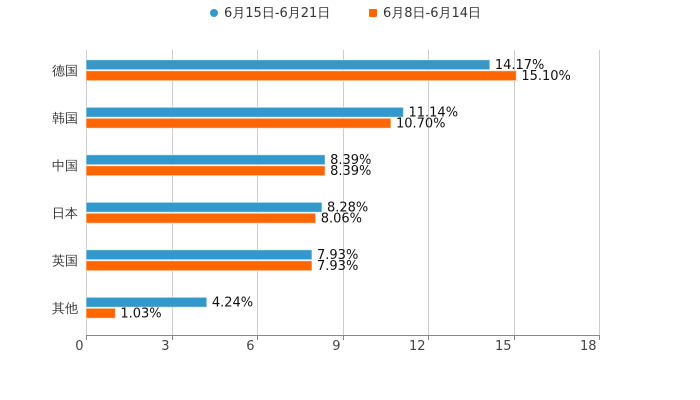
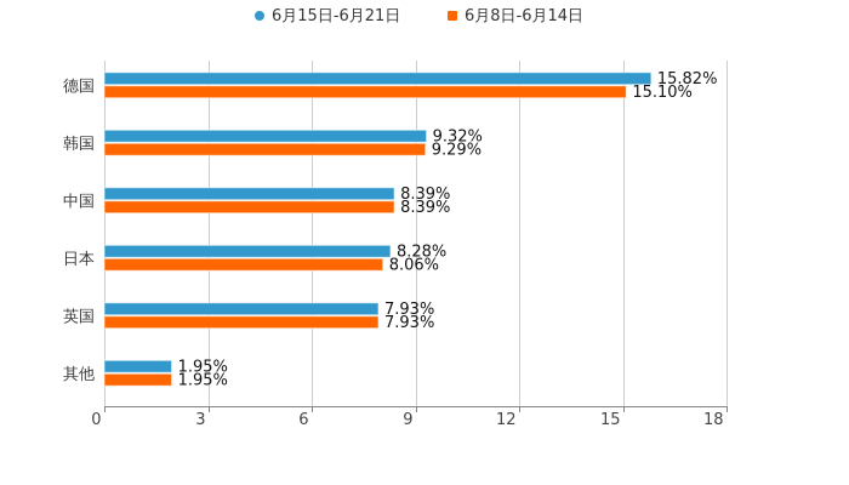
6月15日-6月21日/德国: 14.17% -> 15.82%
6月15日-6月21日/韩国: 11.14% -> 9.32%
6月8日-6月14日/韩国: 10.70% -> 9.29%
6月15日-6月21日/其他: 4.24% -> 1.95%
6月8日-6月14日/其他: 1.03% -> 1.95%
